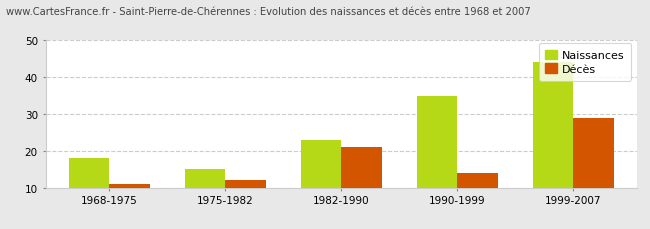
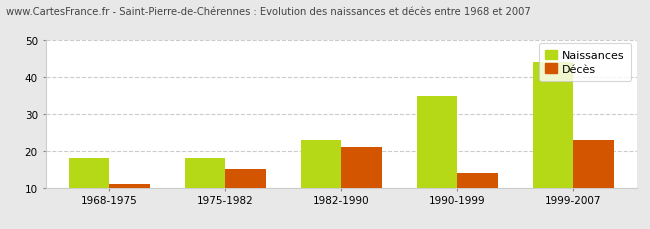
Naissances/1975-1982: 15 -> 18
Décès/1975-1982: 12 -> 15
Décès/1999-2007: 29 -> 23
